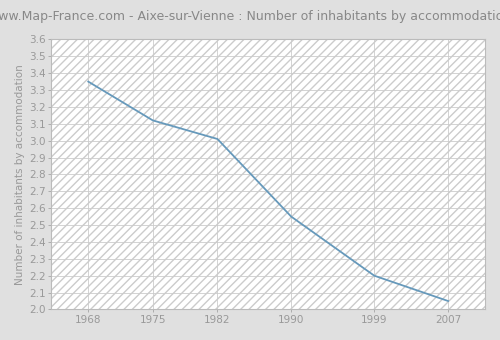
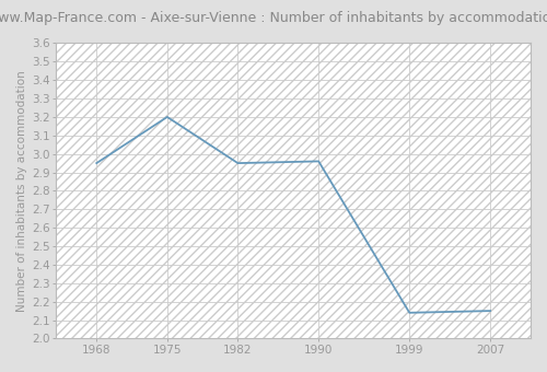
1968: 3.35 -> 2.95
1975: 3.12 -> 3.20
1982: 3.01 -> 2.95
1990: 2.55 -> 2.96
1999: 2.20 -> 2.14
2007: 2.05 -> 2.15
